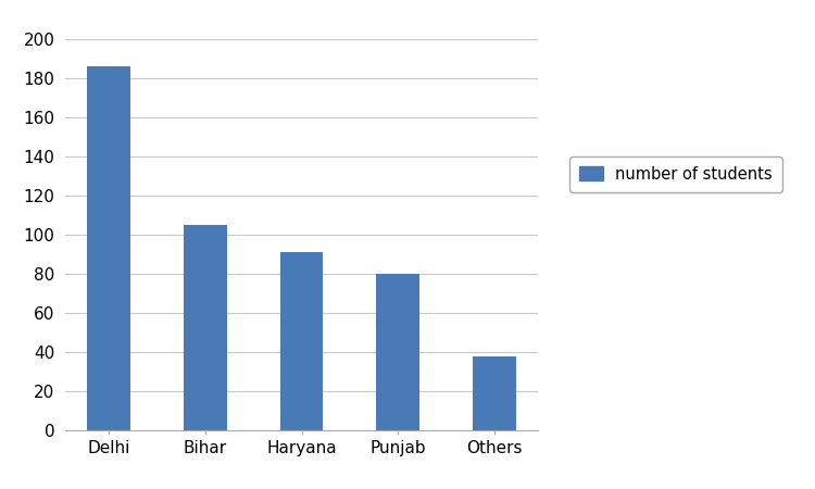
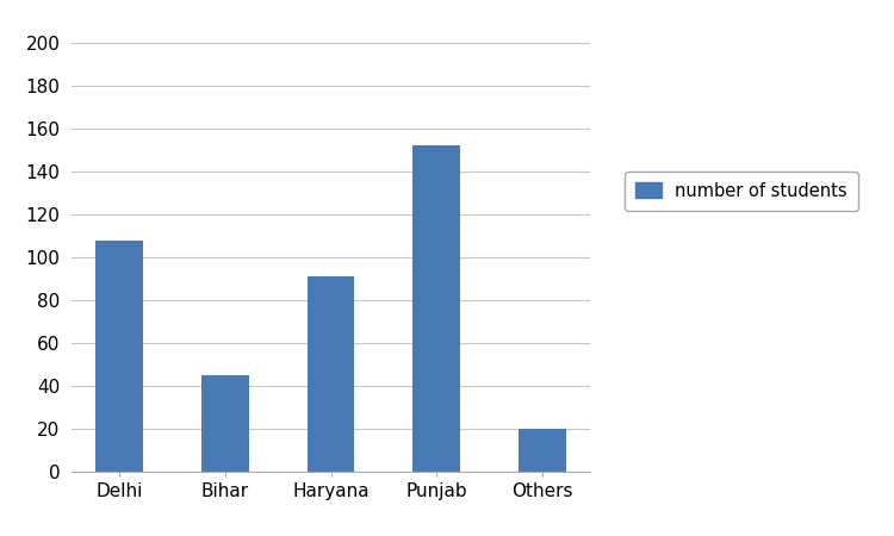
Delhi: 186 -> 108
Bihar: 105 -> 45
Punjab: 80 -> 152
Others: 38 -> 20
